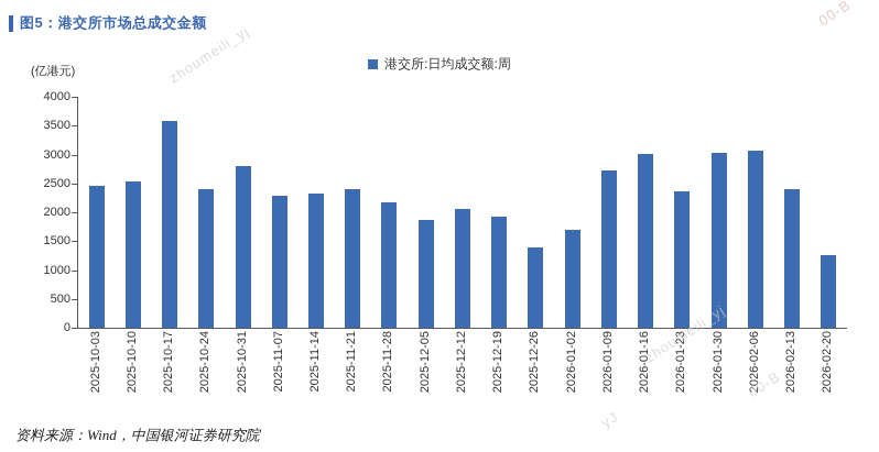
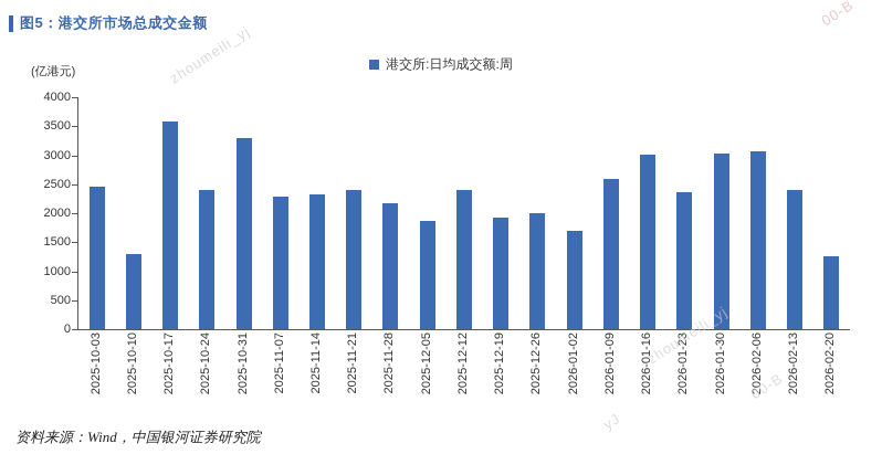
2025-10-10: 2500 -> 1300
2025-10-31: 2800 -> 3300
2025-12-12: 2100 -> 2400
2025-12-26: 1400 -> 2000
2026-01-09: 2700 -> 2600
